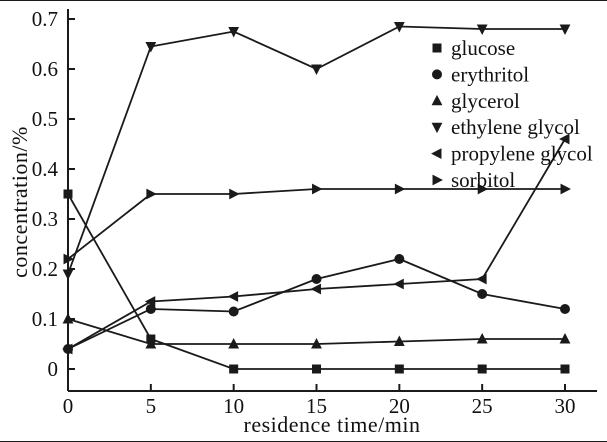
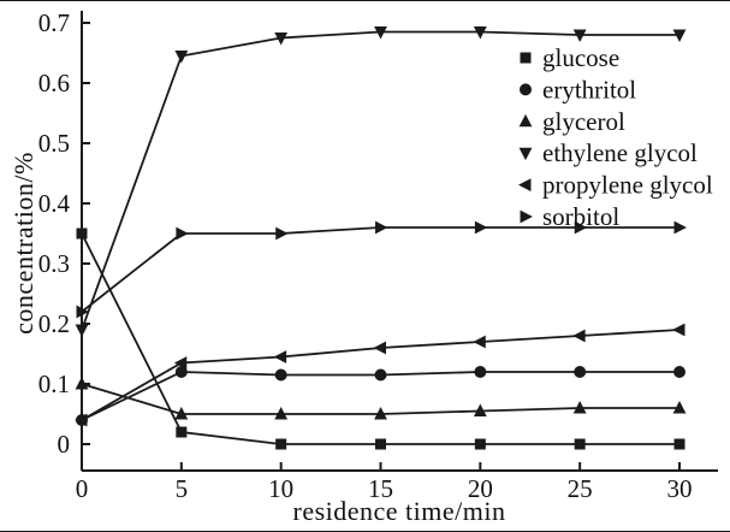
glucose/5: 0.06 -> 0.02
erythritol/15: 0.18 -> 0.12
ethylene glycol/15: 0.60 -> 0.69
erythritol/20: 0.22 -> 0.12
erythritol/25: 0.15 -> 0.12
propylene glycol/30: 0.46 -> 0.19
